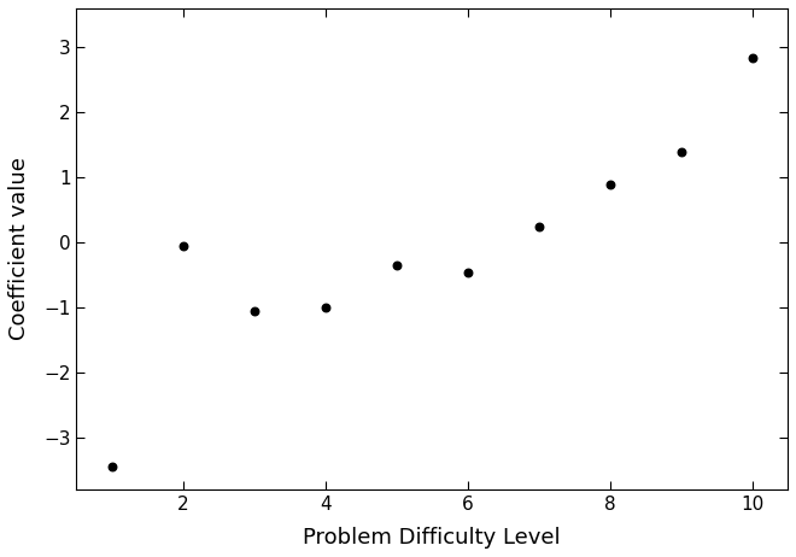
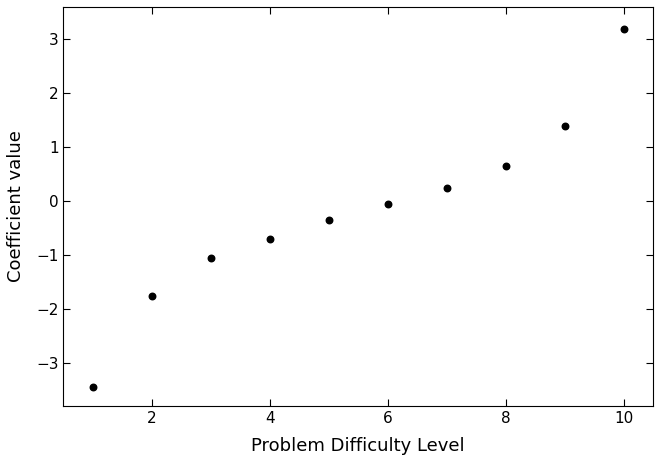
2: -0.06 -> -1.75
4: -1.00 -> -0.70
6: -0.46 -> -0.05
8: 0.90 -> 0.65
10: 2.84 -> 3.20
